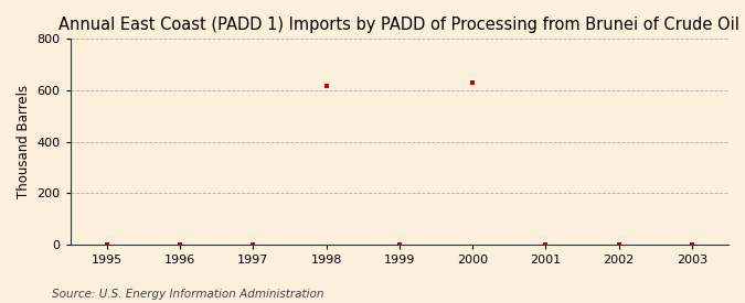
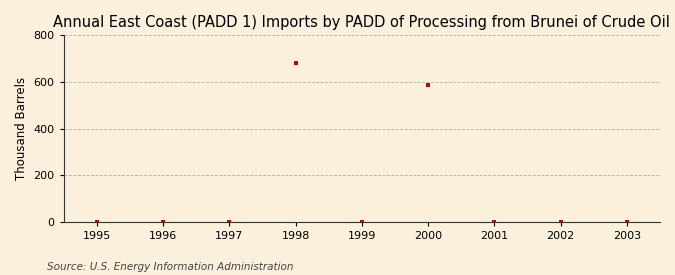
1998: 619 -> 680
2000: 628 -> 585
